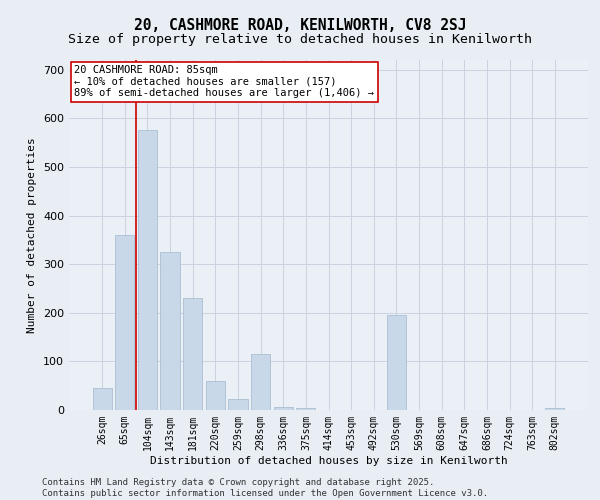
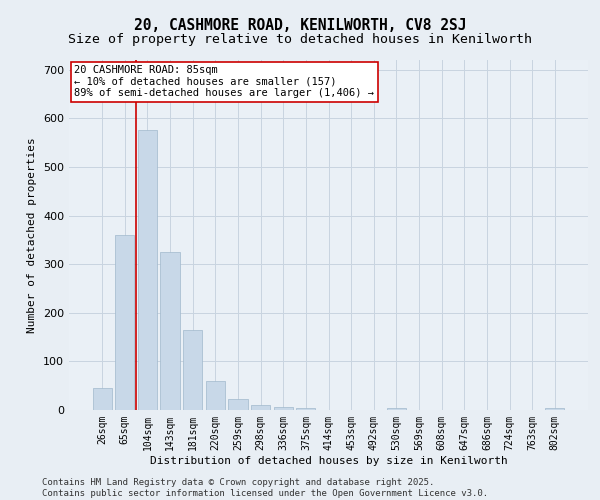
181sqm: 230 -> 165
298sqm: 115 -> 11
530sqm: 195 -> 5
